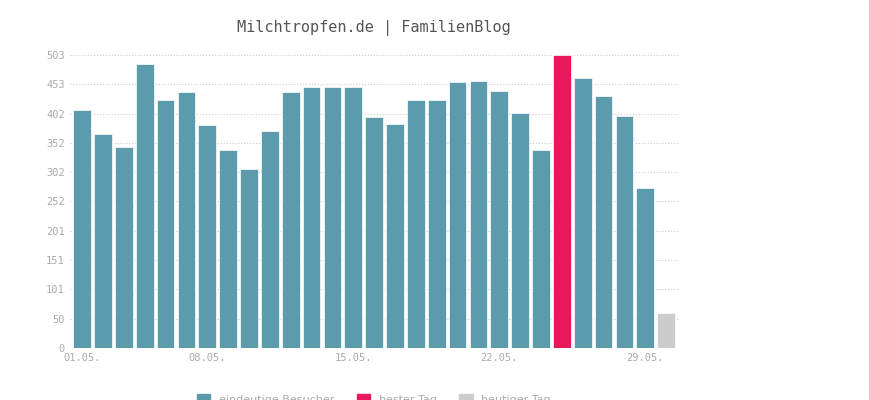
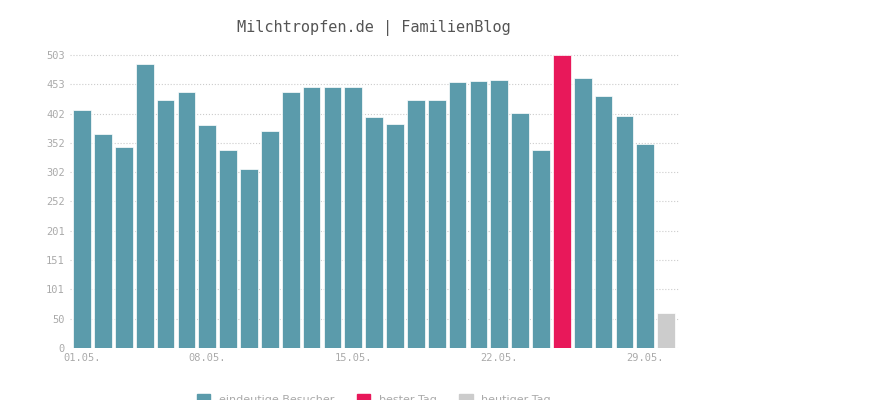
22.05.: 442 -> 460
29.05.: 274 -> 350
